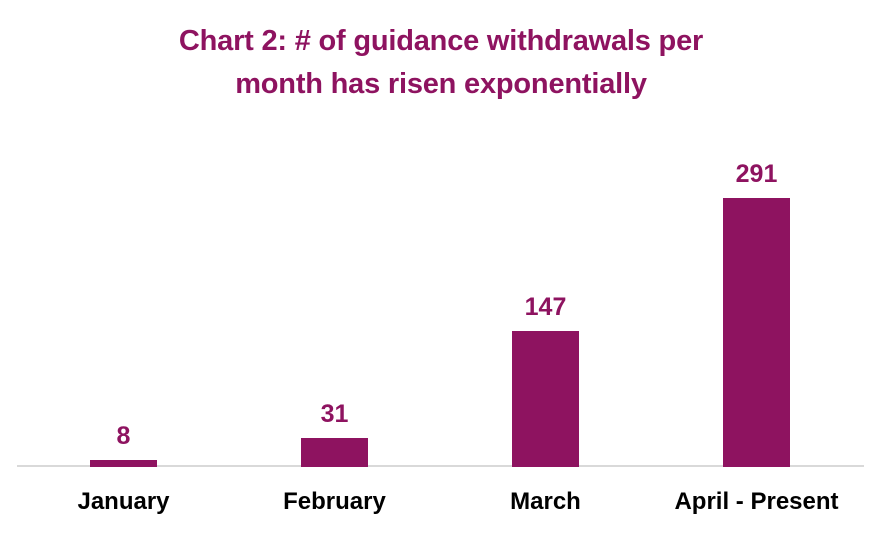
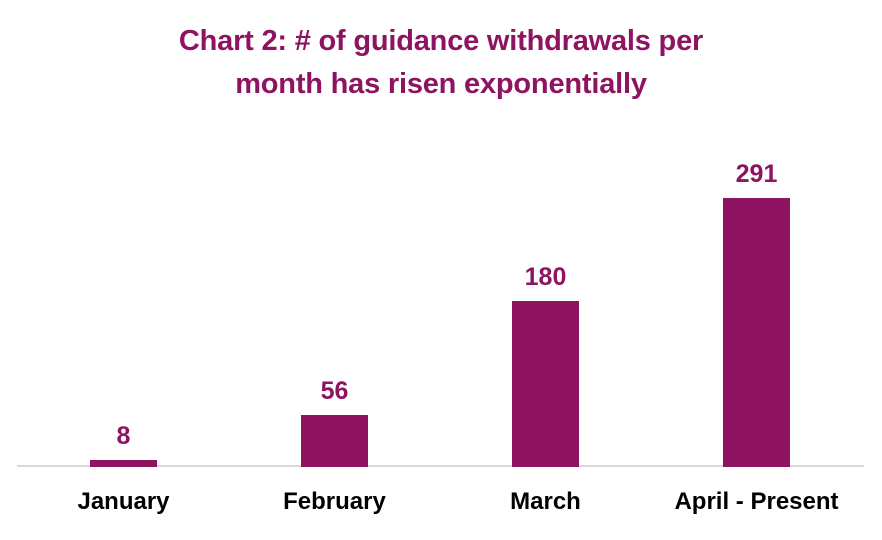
February: 31 -> 56
March: 147 -> 180
